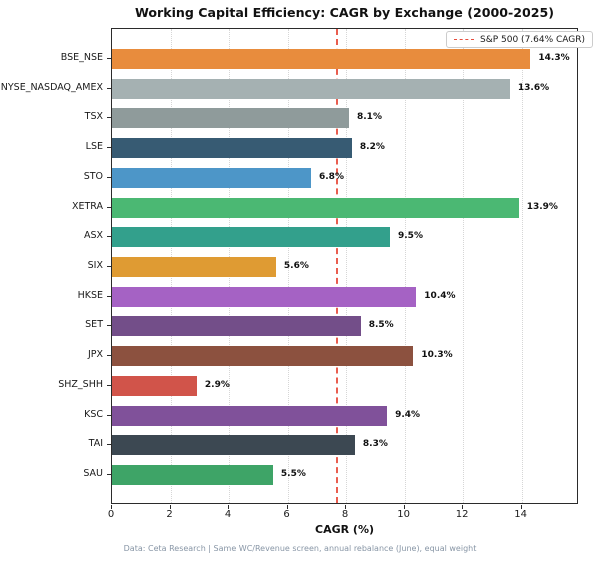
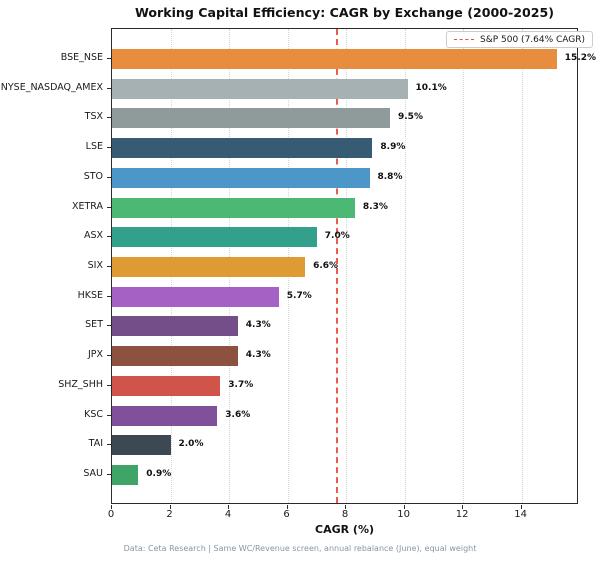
BSE_NSE: 14.3% -> 15.2%
NYSE_NASDAQ_AMEX: 13.6% -> 10.1%
TSX: 8.1% -> 9.5%
LSE: 8.2% -> 8.9%
STO: 6.8% -> 8.8%
XETRA: 13.9% -> 8.3%
ASX: 9.5% -> 7.0%
SIX: 5.6% -> 6.6%
HKSE: 10.4% -> 5.7%
SET: 8.5% -> 4.3%
JPX: 10.3% -> 4.3%
SHZ_SHH: 2.9% -> 3.7%
KSC: 9.4% -> 3.6%
TAI: 8.3% -> 2.0%
SAU: 5.5% -> 0.9%
